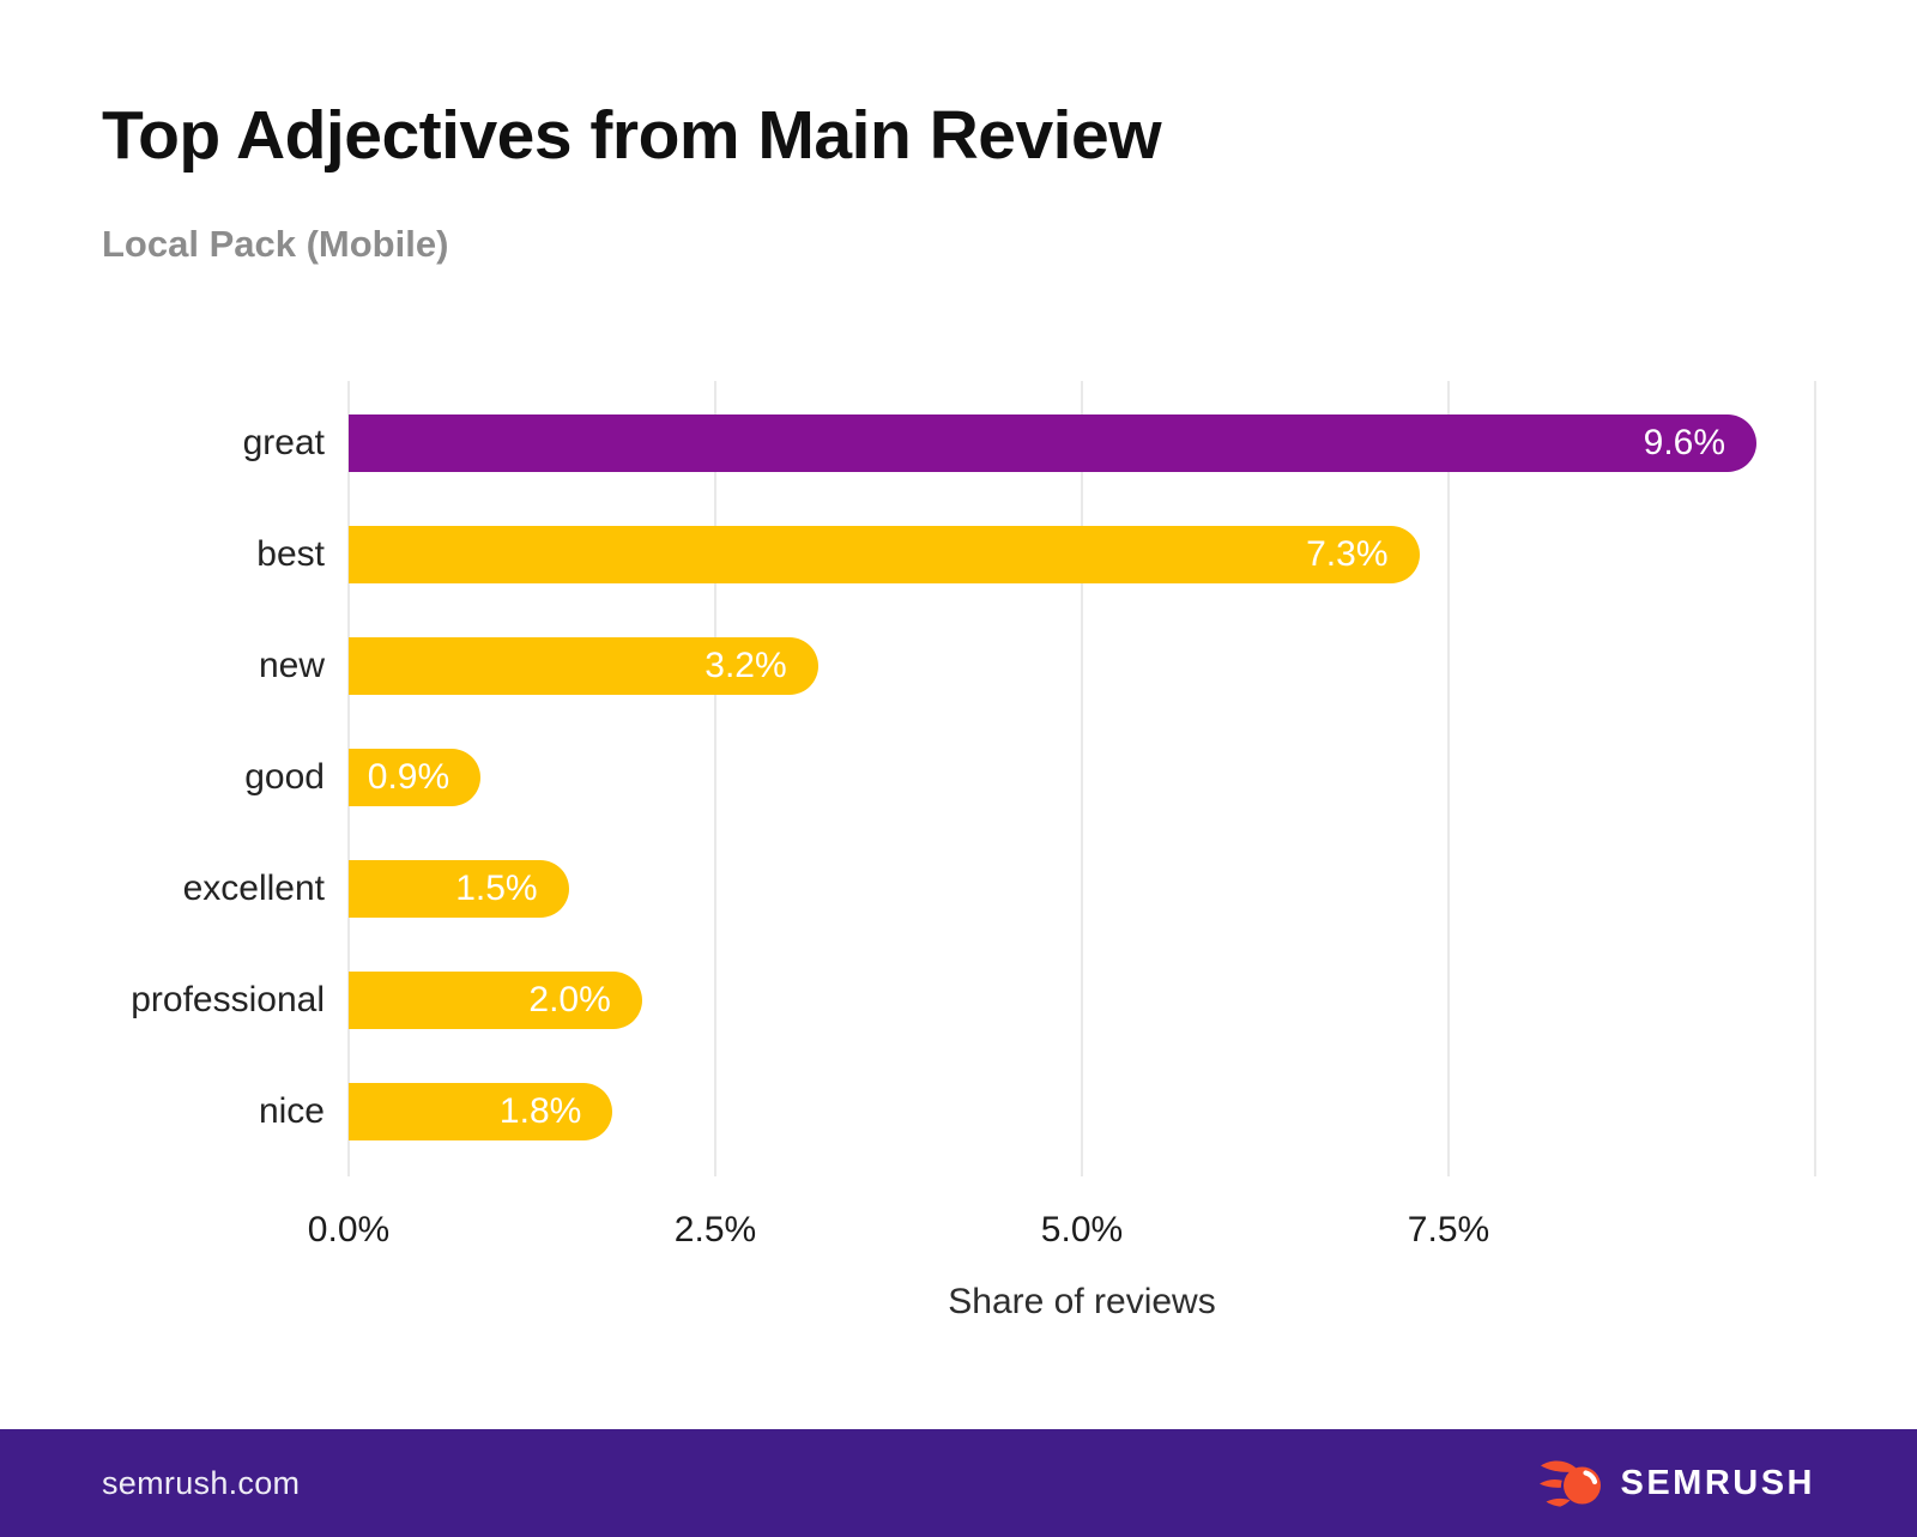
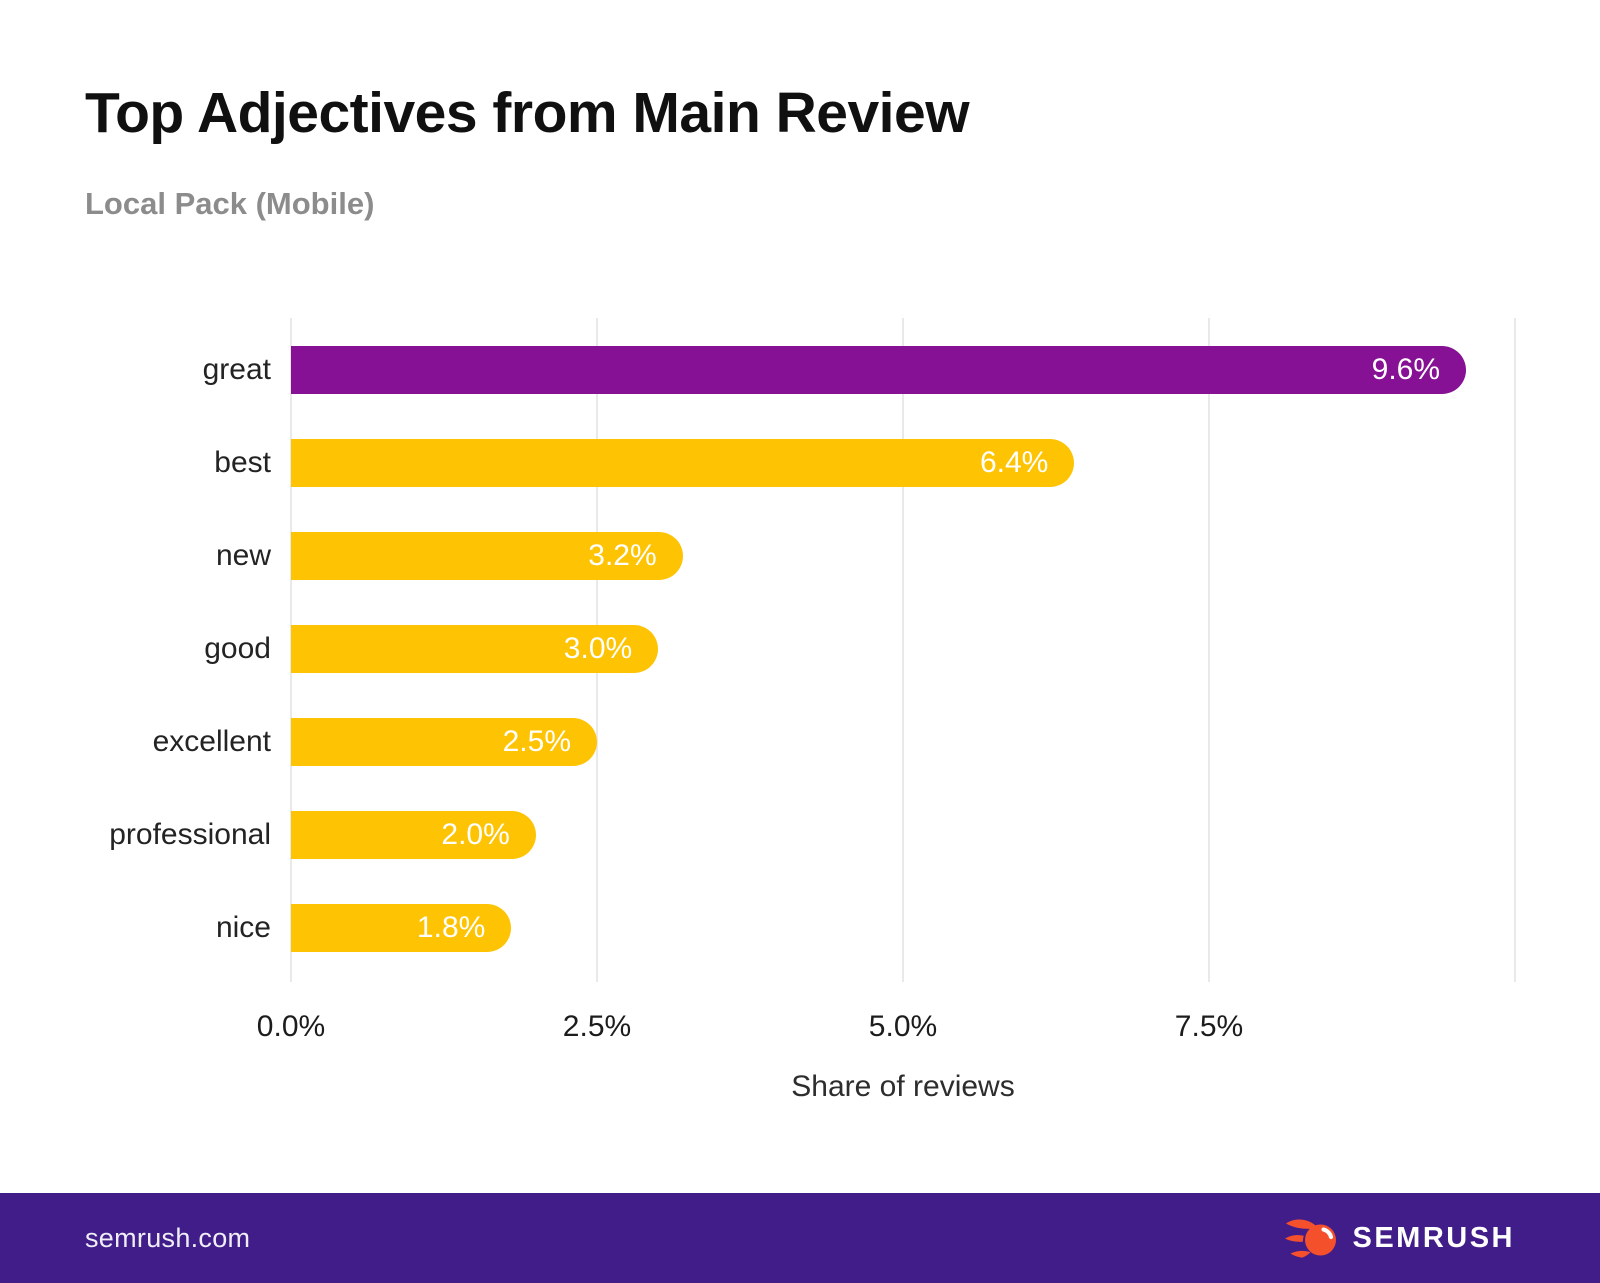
best: 7.3% -> 6.4%
good: 0.9% -> 3.0%
excellent: 1.5% -> 2.5%
